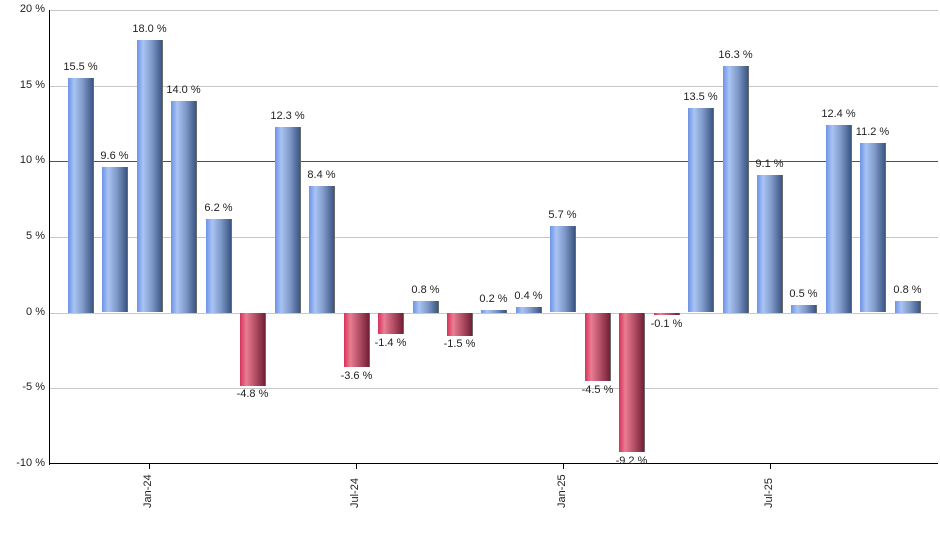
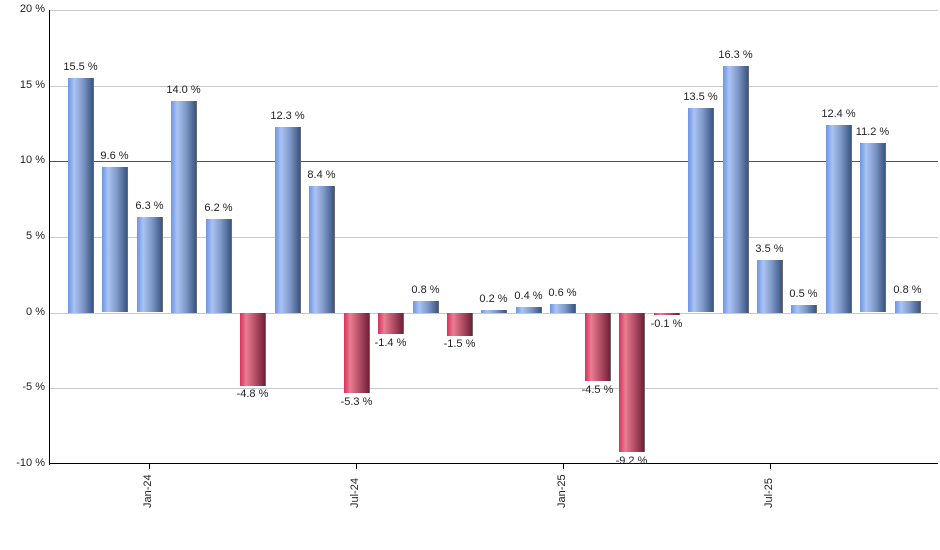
Jan-24: 18.0 -> 6.3
Jul-24: -3.6 -> -5.3
Jan-25: 5.7 -> 0.6
Jul-25: 9.1 -> 3.5
